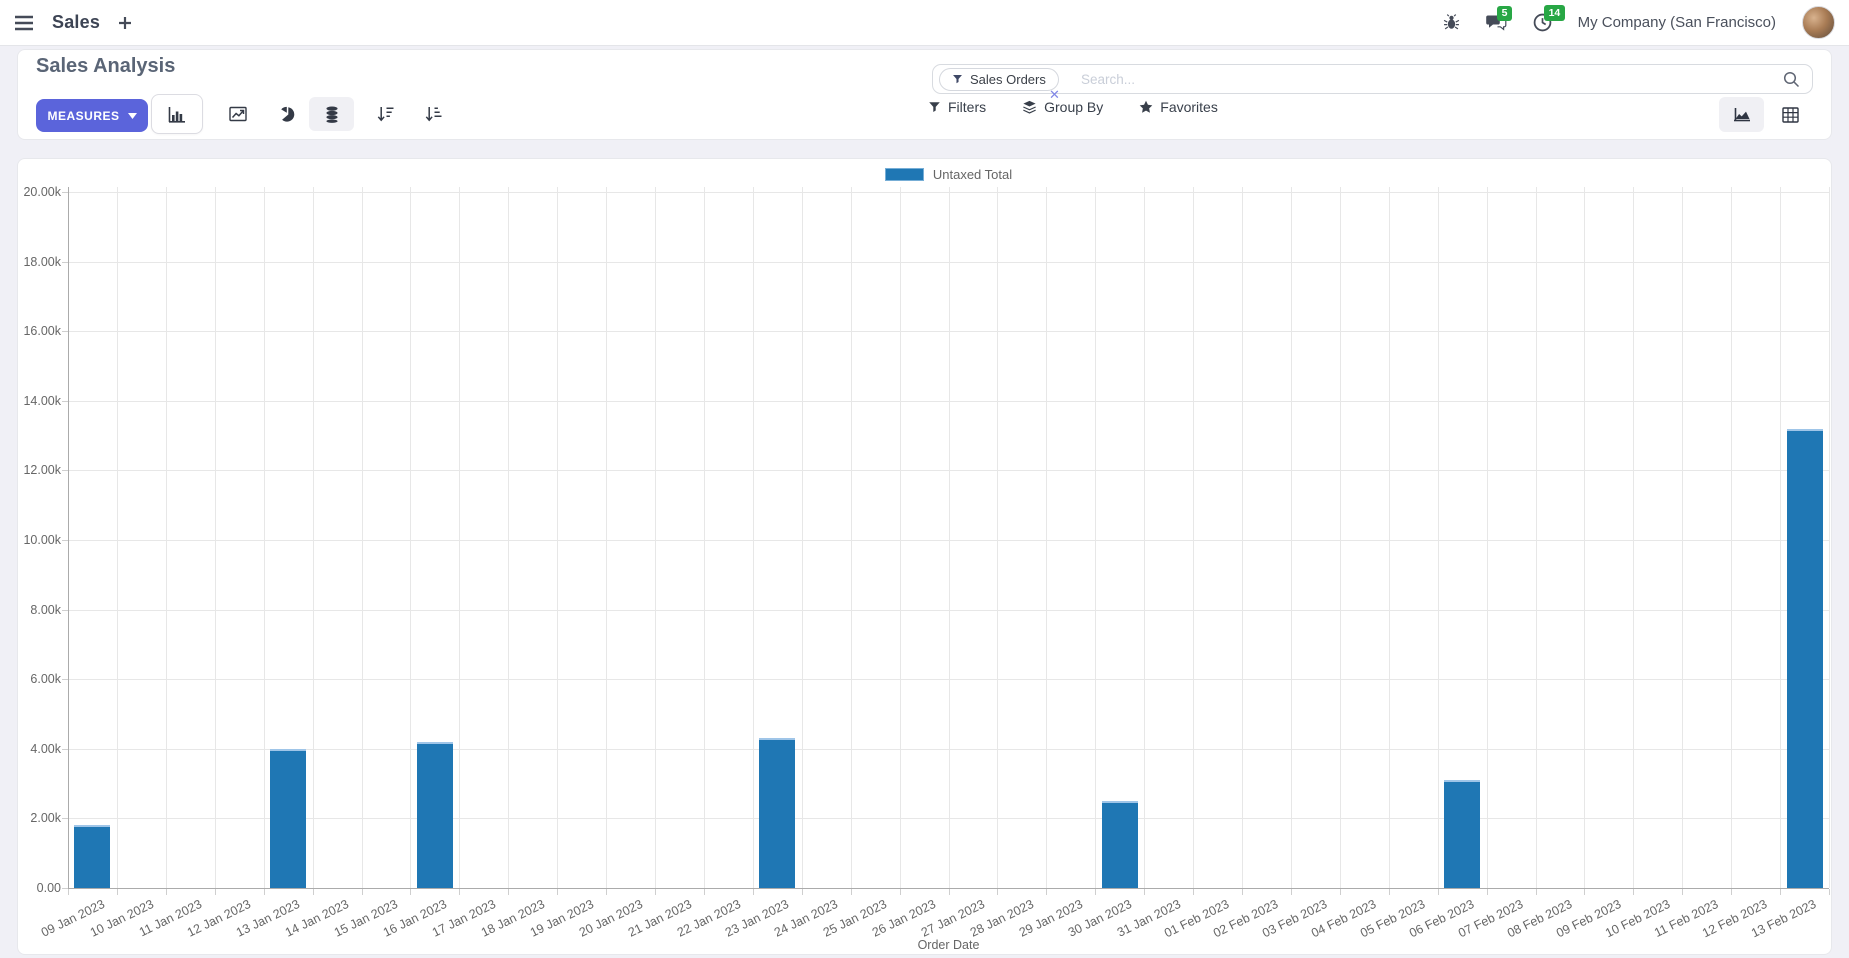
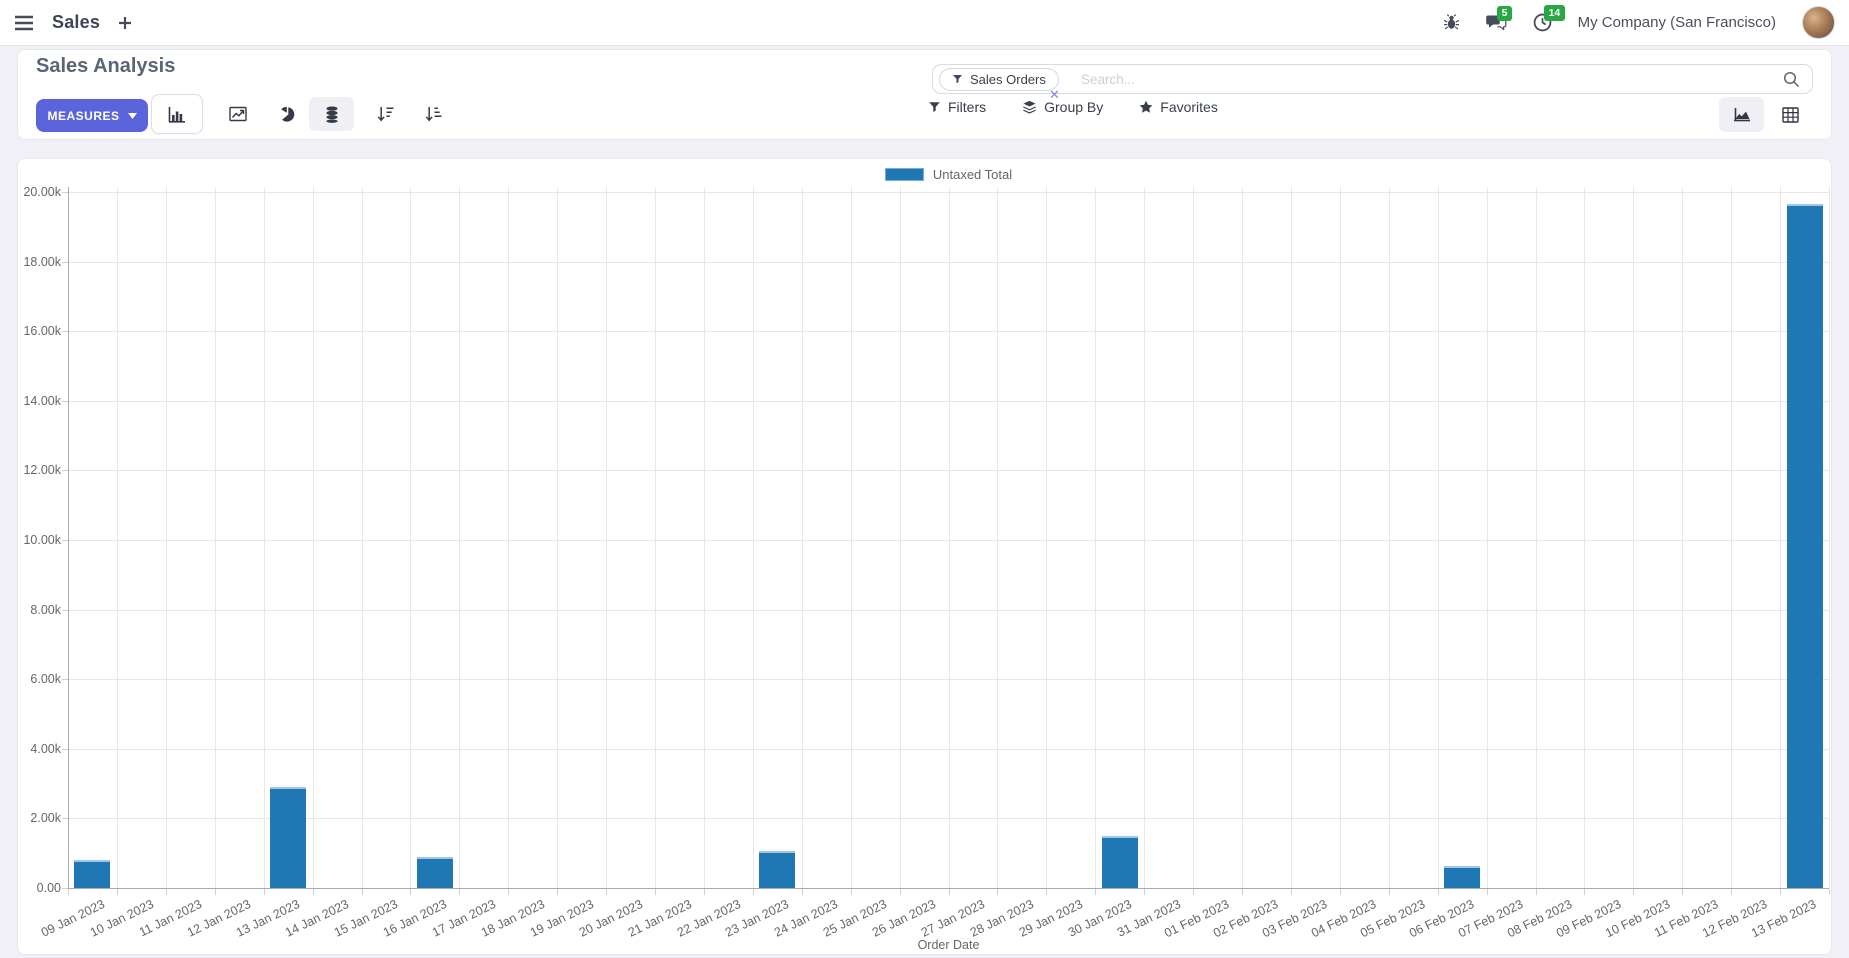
09 Jan 2023: 1.8k -> 0.8k
13 Jan 2023: 4.0k -> 2.9k
16 Jan 2023: 4.2k -> 0.9k
23 Jan 2023: 4.3k -> 1.0k
30 Jan 2023: 2.5k -> 1.5k
06 Feb 2023: 3.1k -> 0.6k
13 Feb 2023: 13.2k -> 19.6k
